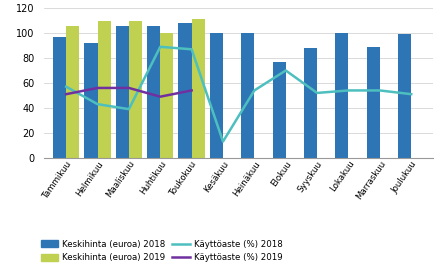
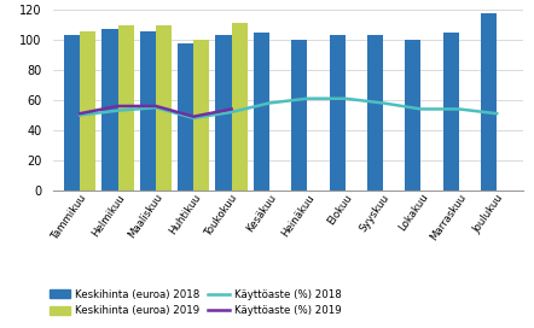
Keskihinta (euroa) 2018/Tammikuu: 97 -> 103
Käyttöaste (%) 2018/Tammikuu: 57 -> 50
Keskihinta (euroa) 2018/Helmikuu: 92 -> 107
Käyttöaste (%) 2018/Helmikuu: 43 -> 53
Käyttöaste (%) 2018/Maaliskuu: 39 -> 55
Keskihinta (euroa) 2018/Huhtikuu: 106 -> 98
Käyttöaste (%) 2018/Huhtikuu: 89 -> 48
Keskihinta (euroa) 2018/Toukokuu: 108 -> 103
Käyttöaste (%) 2018/Toukokuu: 87 -> 52
Keskihinta (euroa) 2018/Kesäkuu: 100 -> 105
Käyttöaste (%) 2018/Kesäkuu: 13 -> 58
Käyttöaste (%) 2018/Heinäkuu: 54 -> 61
Keskihinta (euroa) 2018/Elokuu: 77 -> 103
Käyttöaste (%) 2018/Elokuu: 70 -> 61
Keskihinta (euroa) 2018/Syyskuu: 88 -> 103
Käyttöaste (%) 2018/Syyskuu: 52 -> 58
Keskihinta (euroa) 2018/Marraskuu: 89 -> 105
Keskihinta (euroa) 2018/Joulukuu: 99 -> 118
